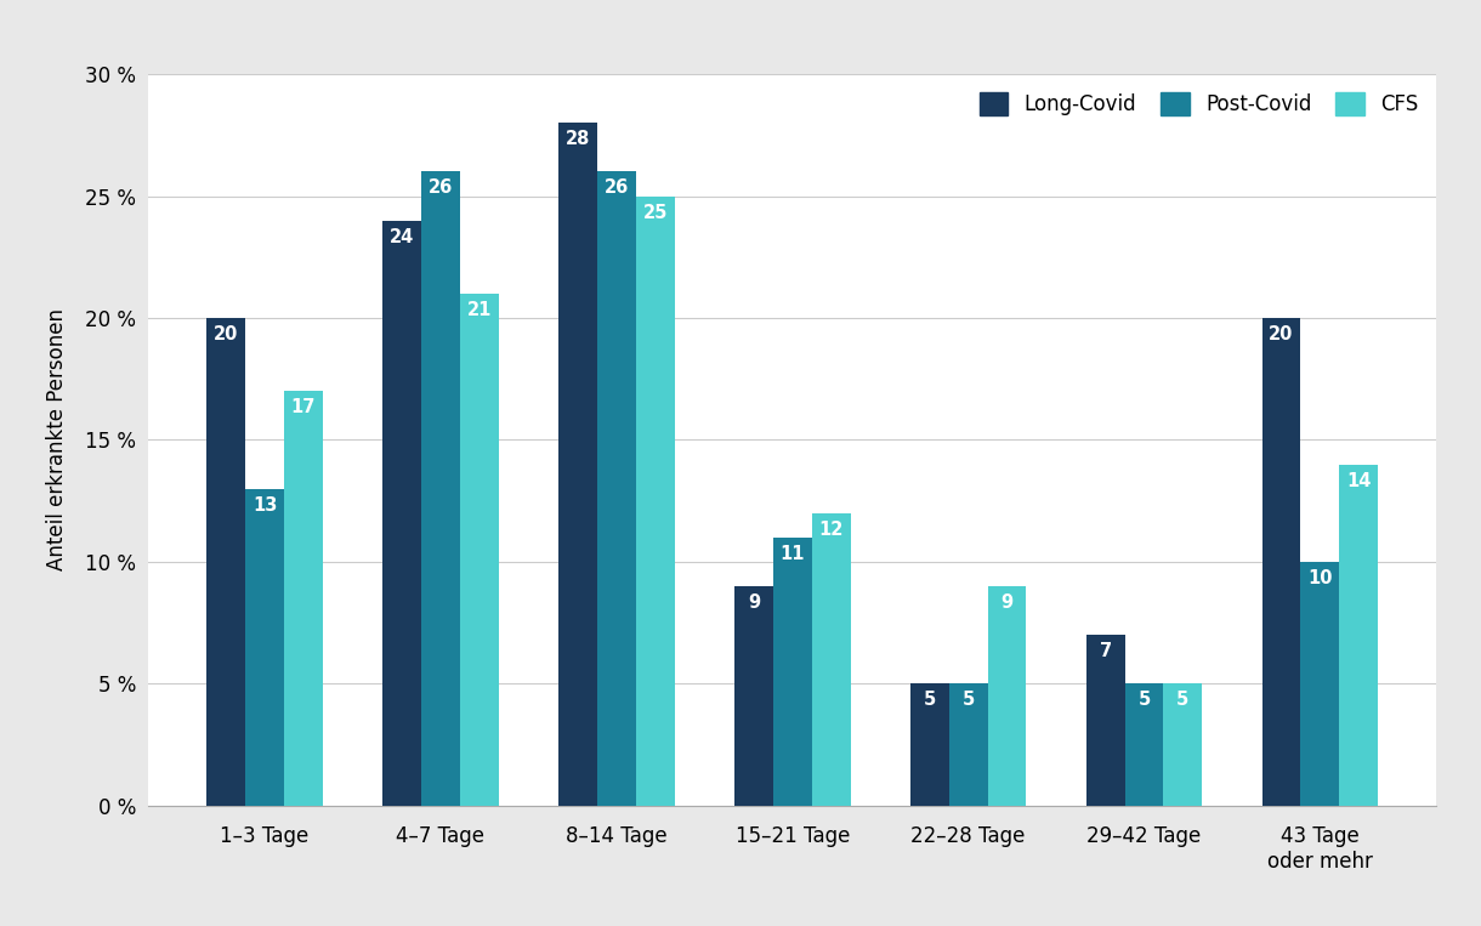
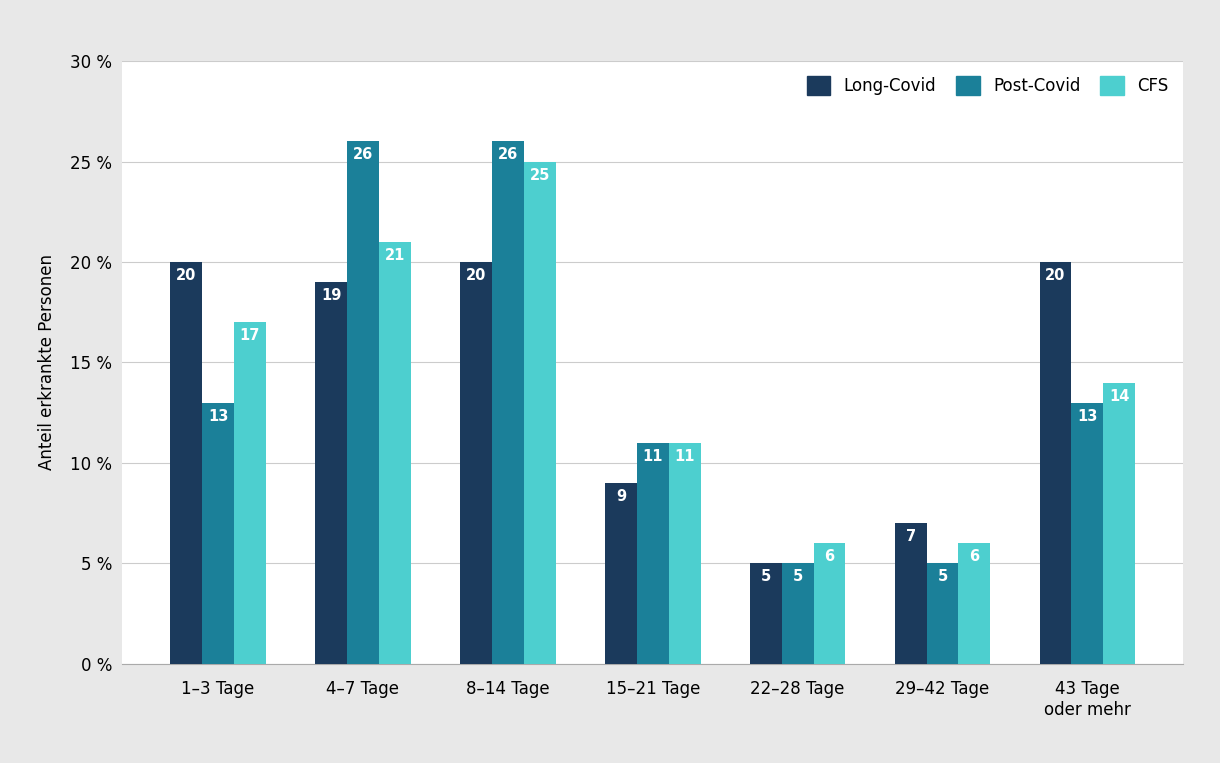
Long-Covid/4–7 Tage: 24 -> 19
Long-Covid/8–14 Tage: 28 -> 20
CFS/15–21 Tage: 12 -> 11
CFS/22–28 Tage: 9 -> 6
CFS/29–42 Tage: 5 -> 6
Post-Covid/43 Tage oder mehr: 10 -> 13
